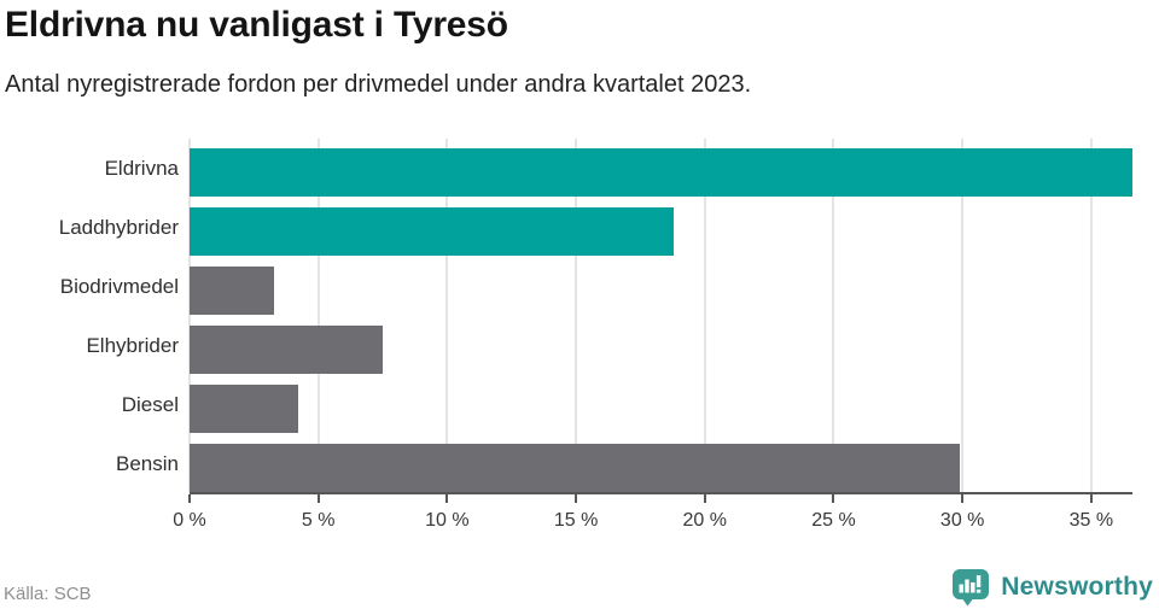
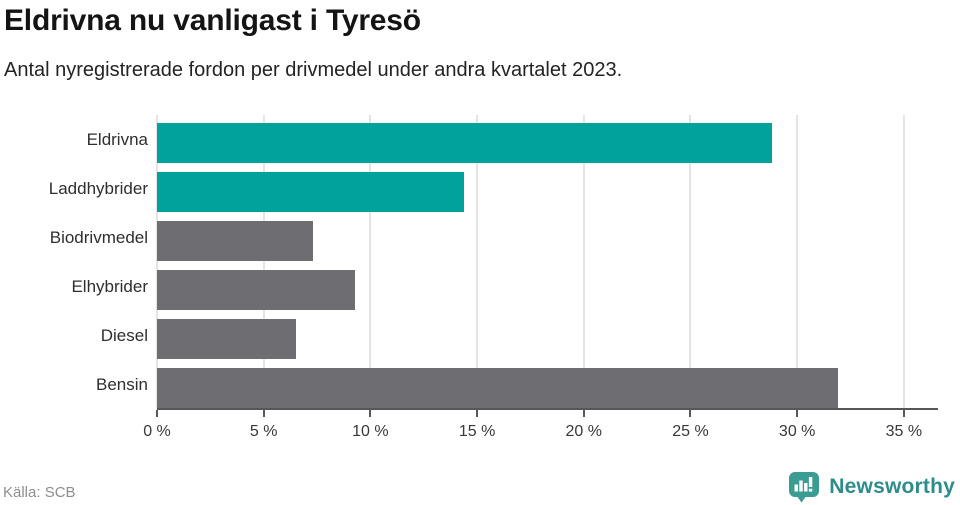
Eldrivna: 36.6% -> 28.8%
Laddhybrider: 18.8% -> 14.4%
Biodrivmedel: 3.3% -> 7.3%
Elhybrider: 7.5% -> 9.3%
Diesel: 4.2% -> 6.5%
Bensin: 29.9% -> 31.9%
